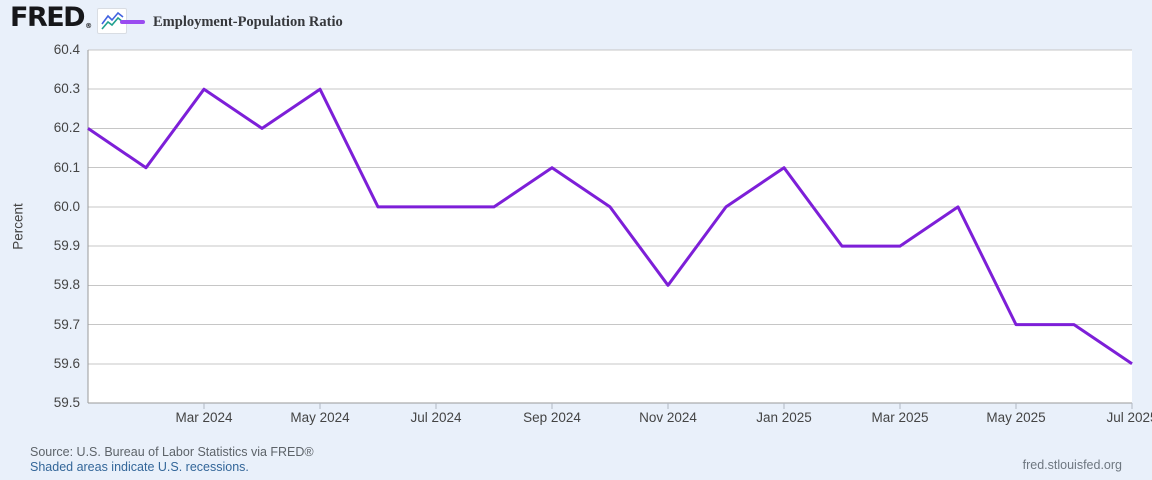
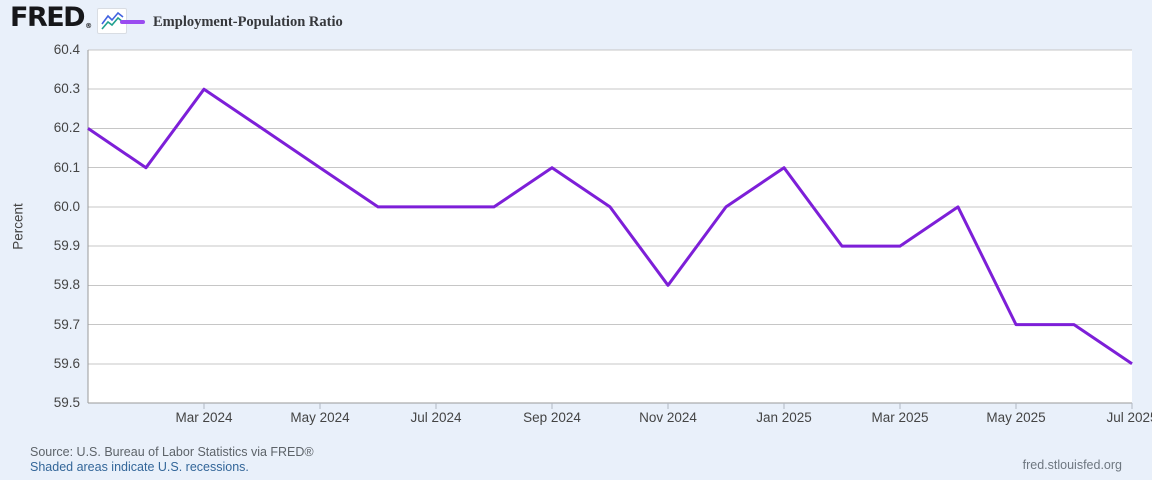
May 2024: 60.3 -> 60.1
